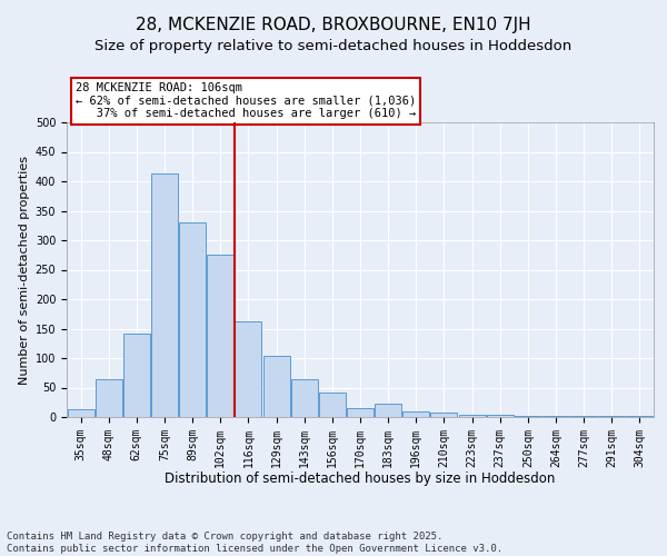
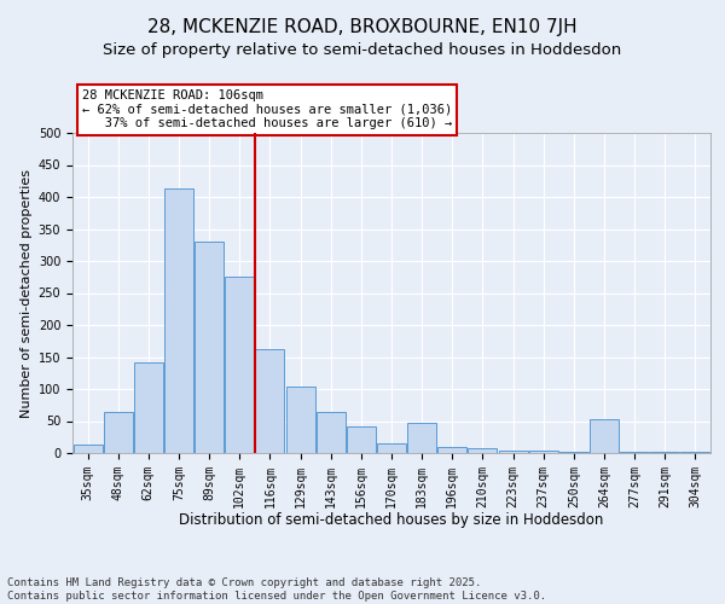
183sqm: 23 -> 48
264sqm: 1 -> 52
